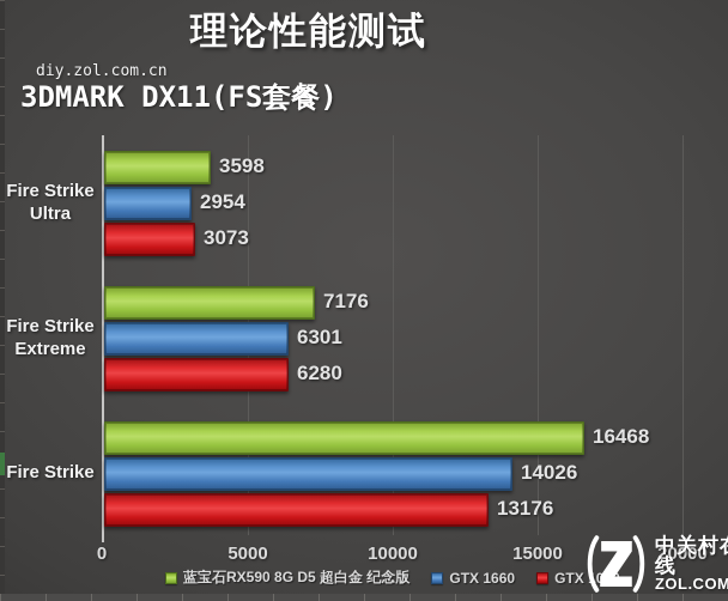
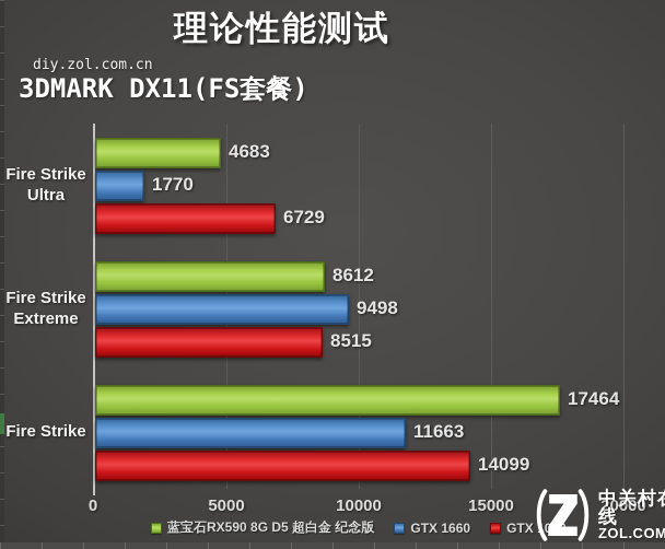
蓝宝石RX590 8G D5 超白金 纪念版/Fire Strike Ultra: 3598 -> 4683
GTX 1660/Fire Strike Ultra: 2954 -> 1770
GTX 1060/Fire Strike Ultra: 3073 -> 6729
蓝宝石RX590 8G D5 超白金 纪念版/Fire Strike Extreme: 7176 -> 8612
GTX 1660/Fire Strike Extreme: 6301 -> 9498
GTX 1060/Fire Strike Extreme: 6280 -> 8515
蓝宝石RX590 8G D5 超白金 纪念版/Fire Strike: 16468 -> 17464
GTX 1660/Fire Strike: 14026 -> 11663
GTX 1060/Fire Strike: 13176 -> 14099
